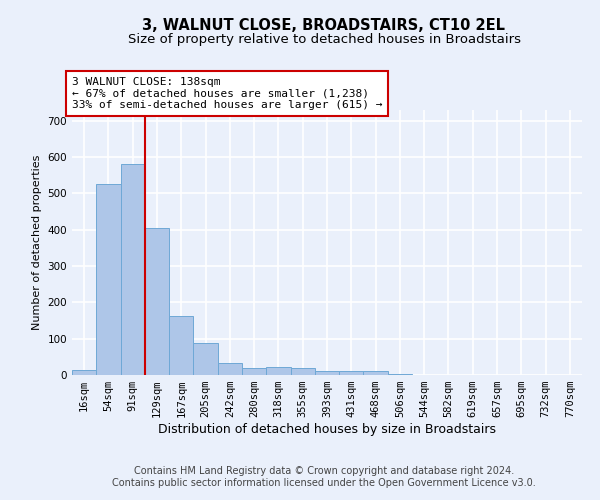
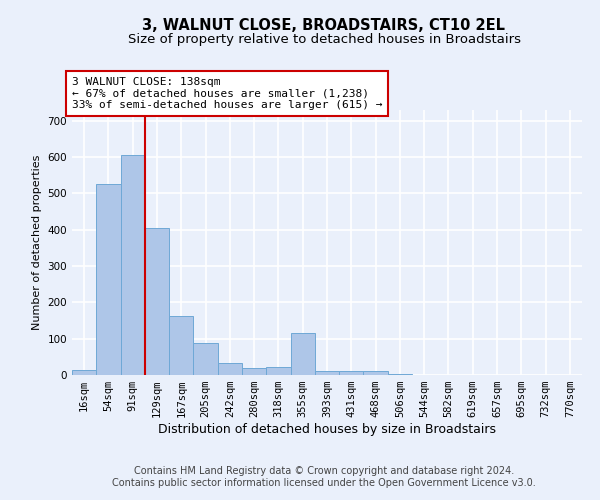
91sqm: 580 -> 605
355sqm: 20 -> 115
